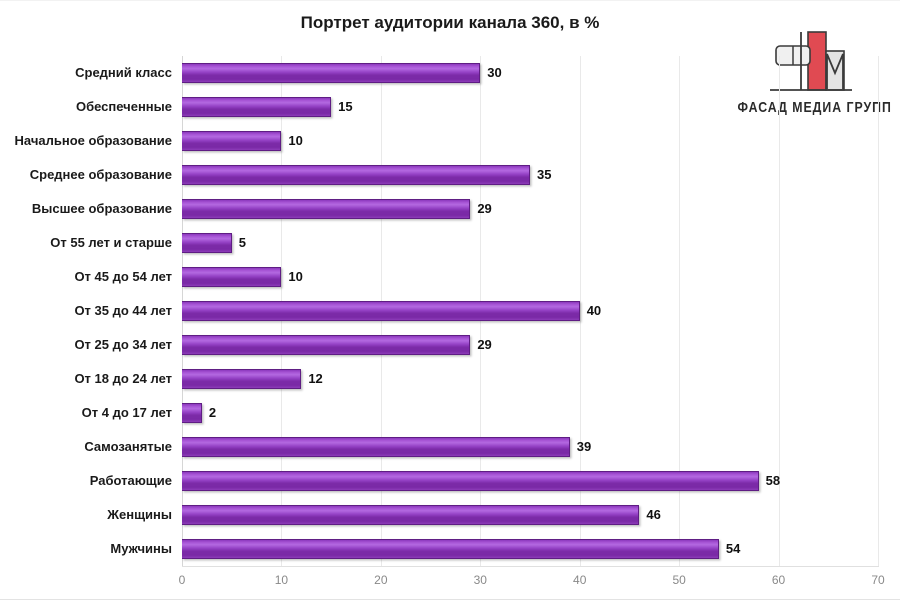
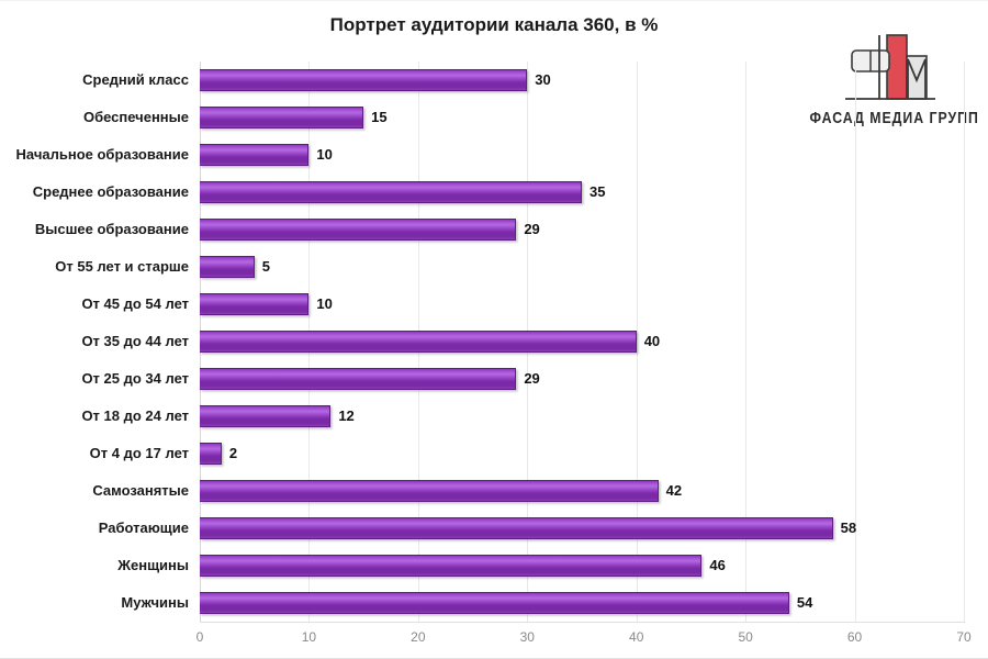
Самозанятые: 39 -> 42
